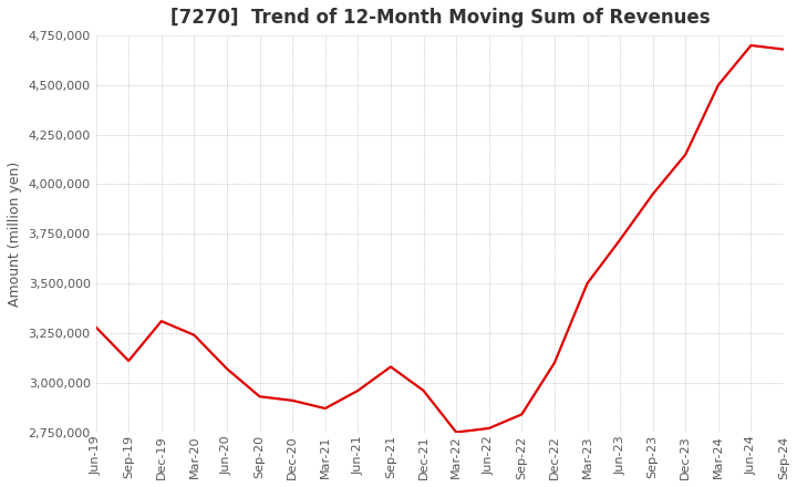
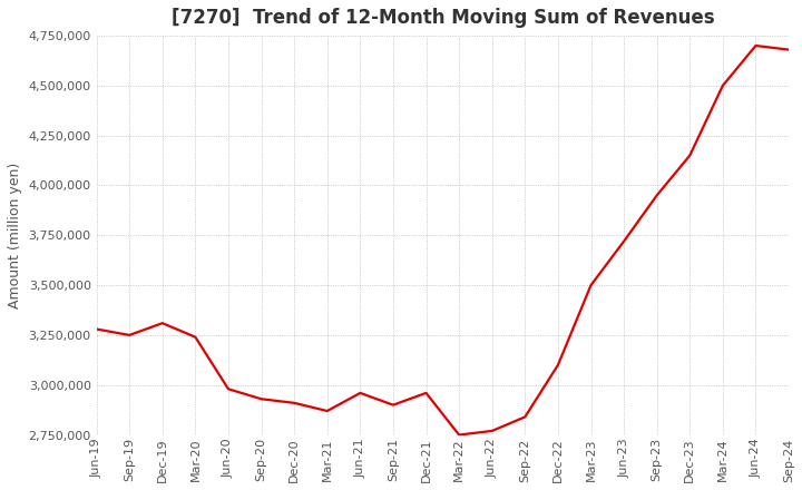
Sep-19: 3,110,000 -> 3,250,000
Jun-20: 3,070,000 -> 2,980,000
Sep-21: 3,080,000 -> 2,900,000
